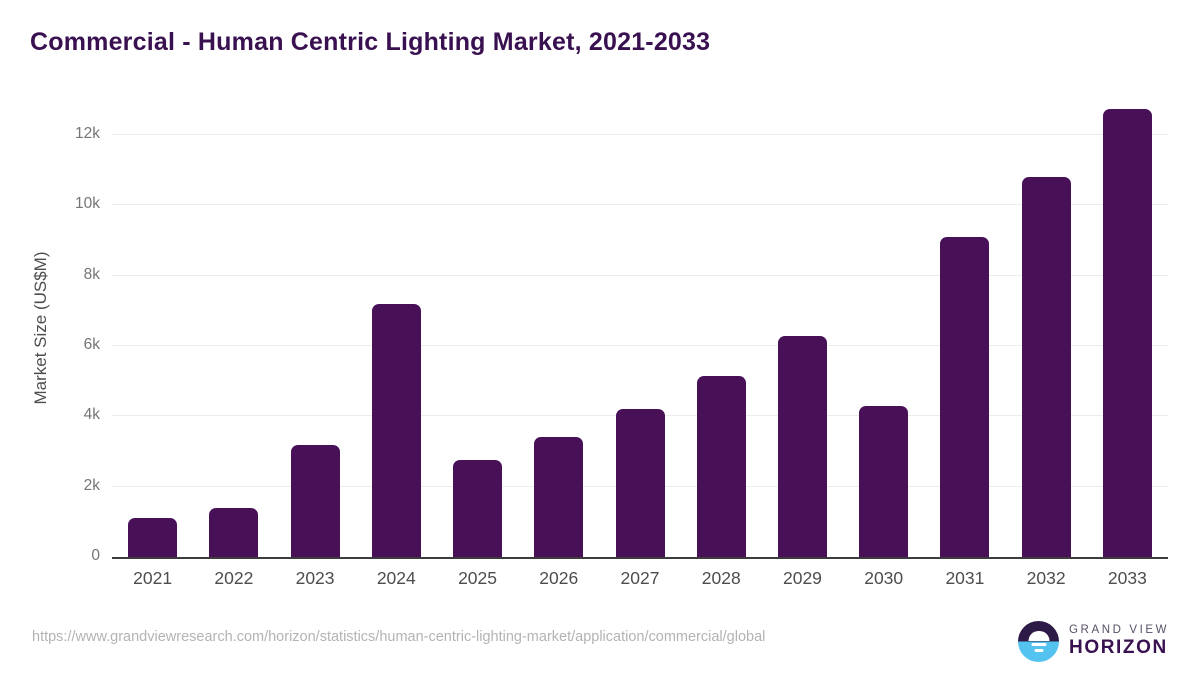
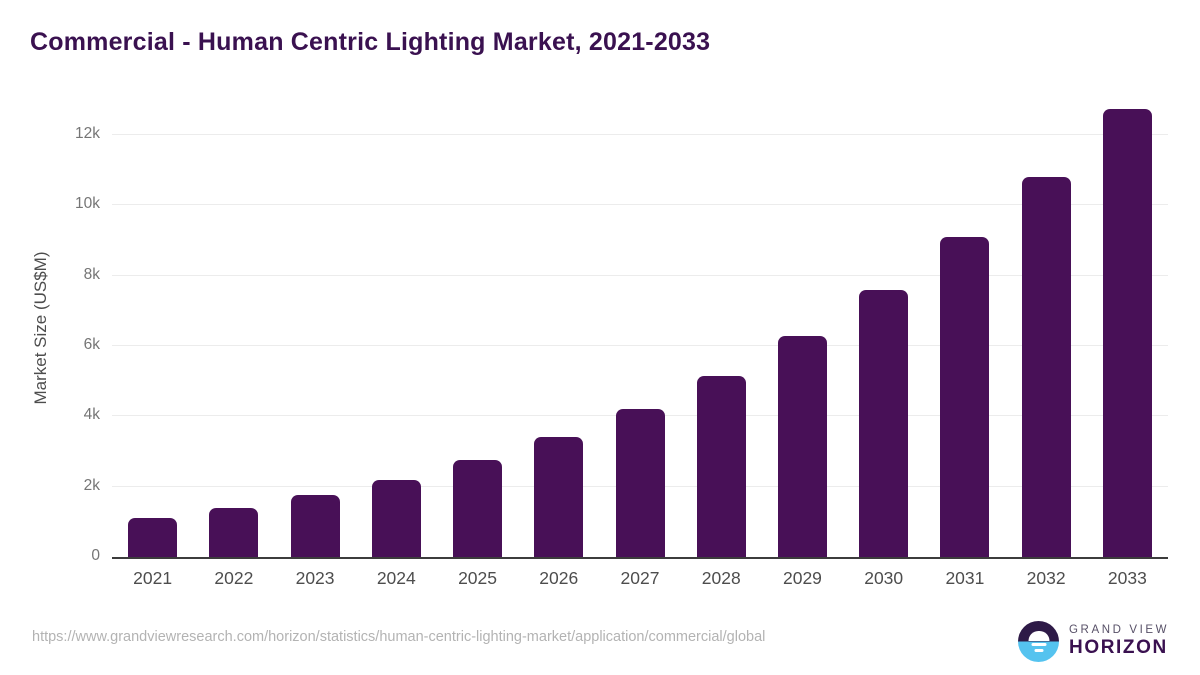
2023: 3.2k -> 1.8k
2024: 7.2k -> 2.2k
2030: 4.3k -> 7.6k
